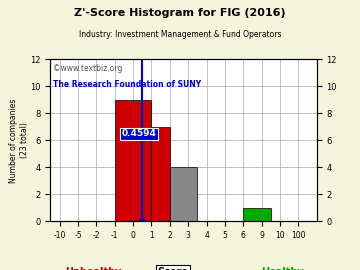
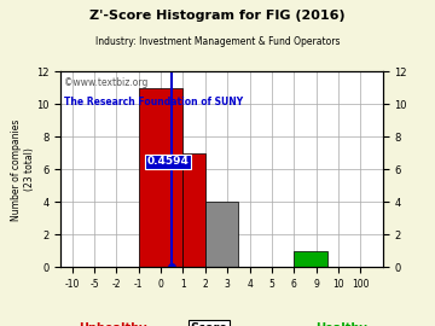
0: 9 -> 11
